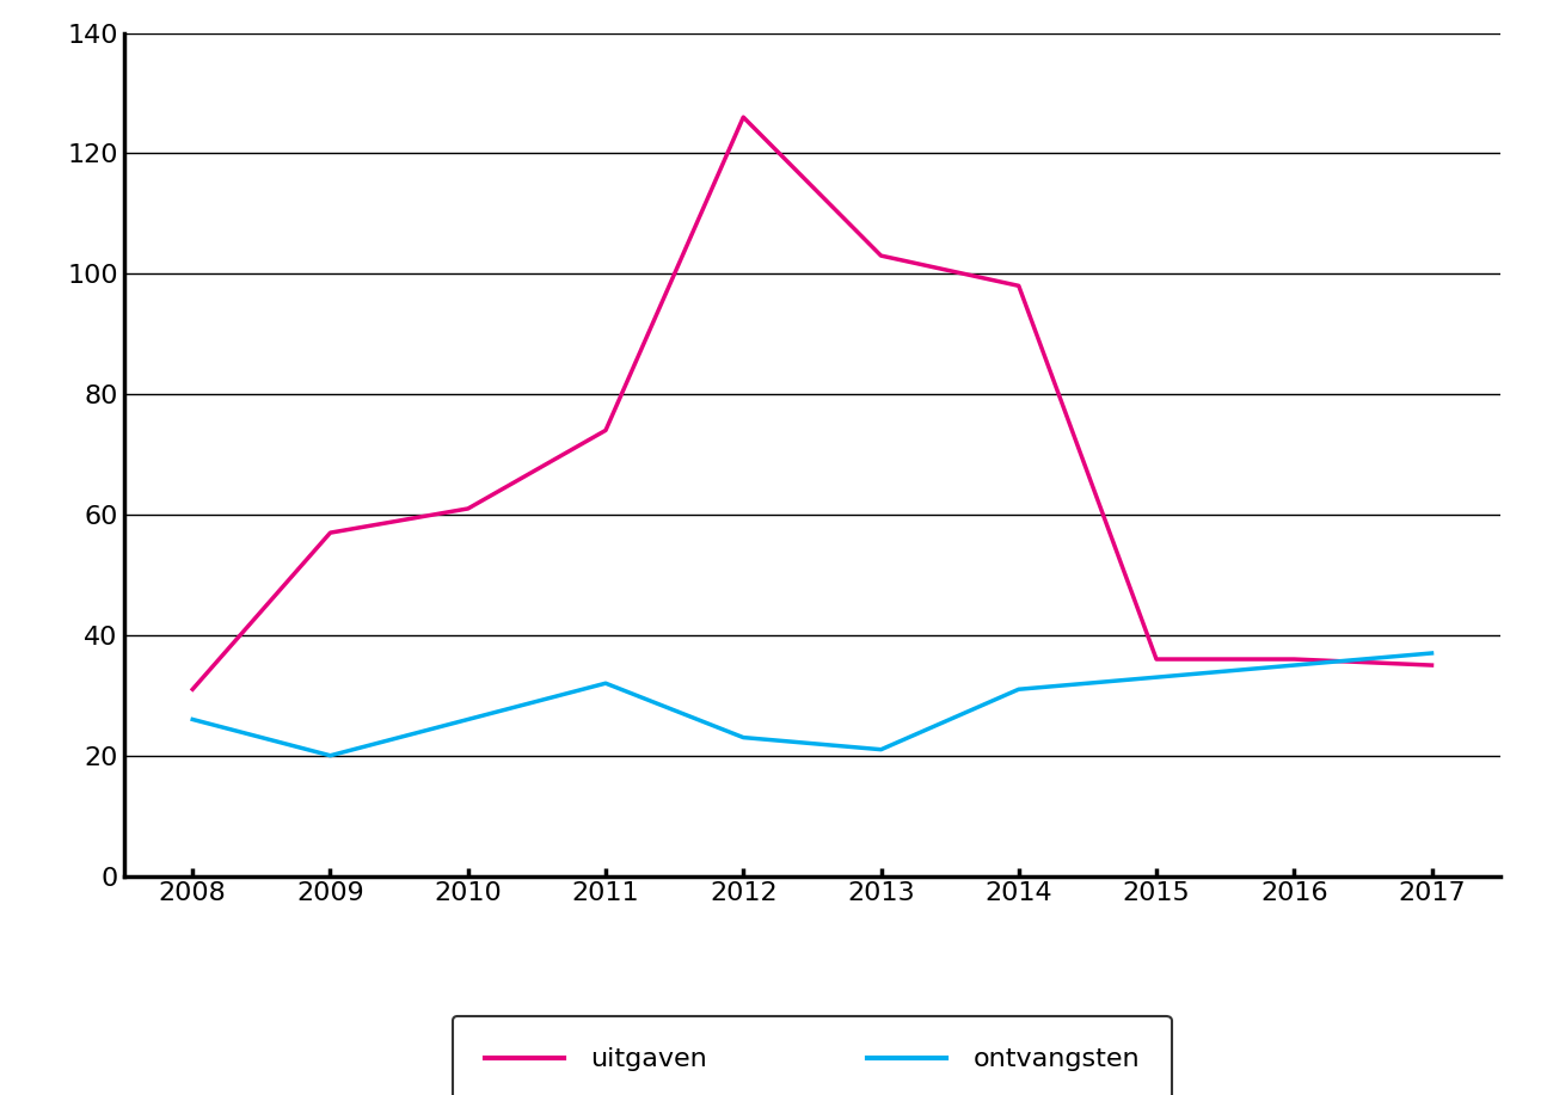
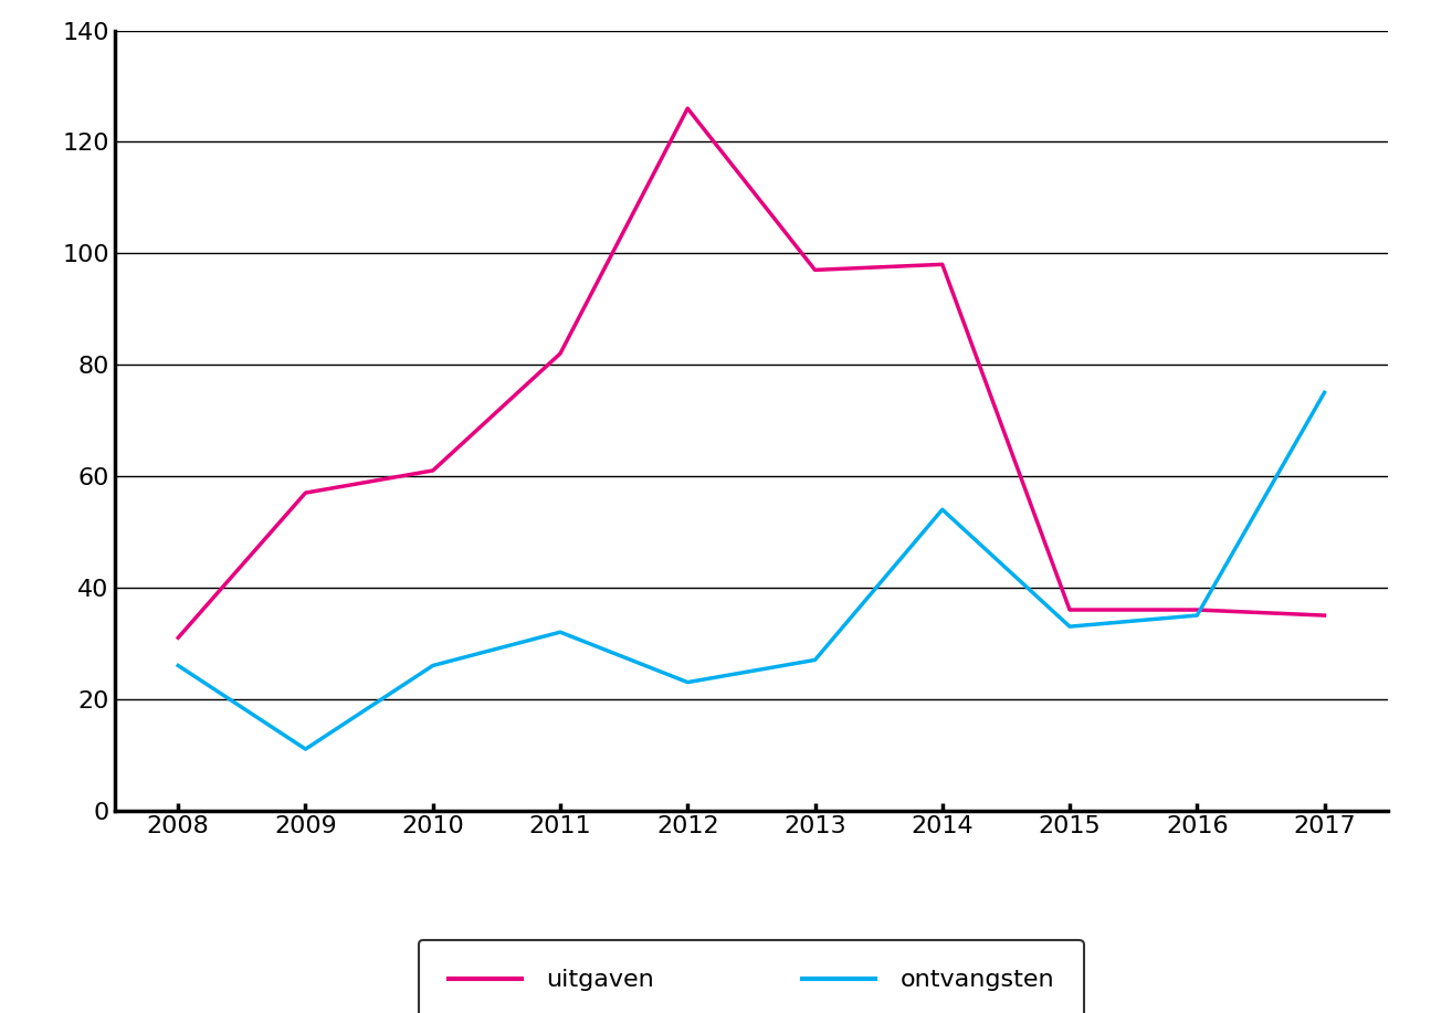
ontvangsten/2009: 20 -> 11
uitgaven/2011: 74 -> 82
uitgaven/2013: 103 -> 97
ontvangsten/2013: 21 -> 27
ontvangsten/2014: 31 -> 54
ontvangsten/2017: 37 -> 75
